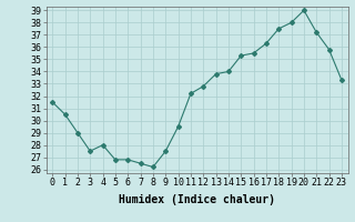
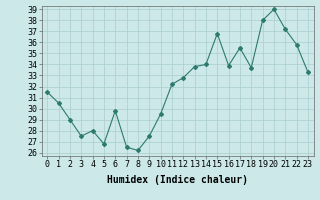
6: 26.8 -> 29.8
15: 35.3 -> 36.8
16: 35.5 -> 33.9
17: 36.3 -> 35.5
18: 37.5 -> 33.7
